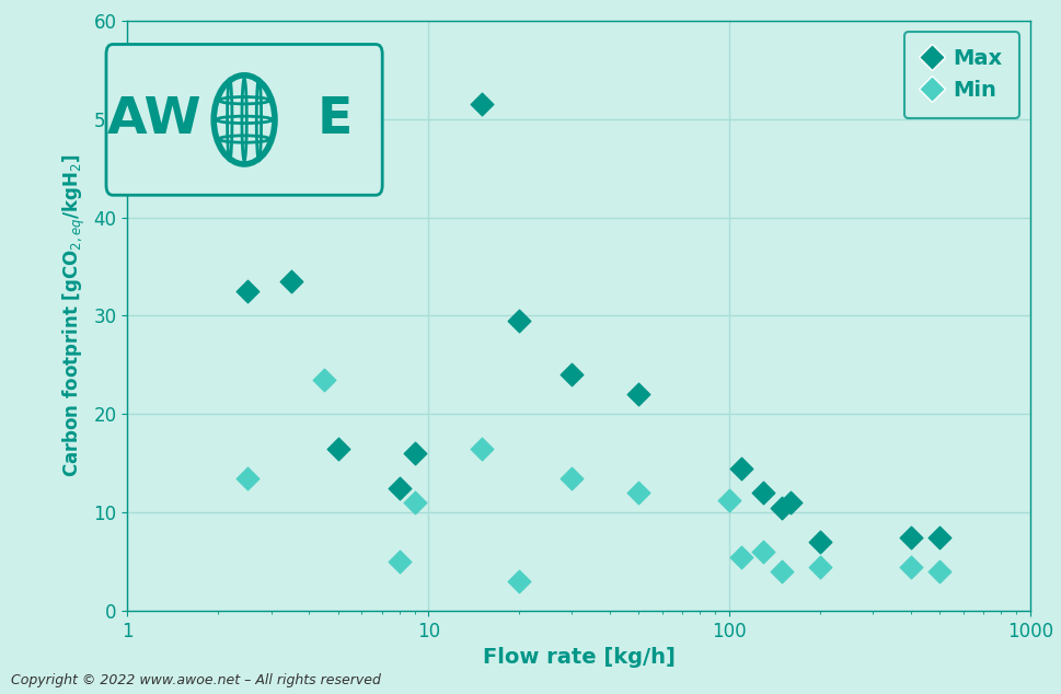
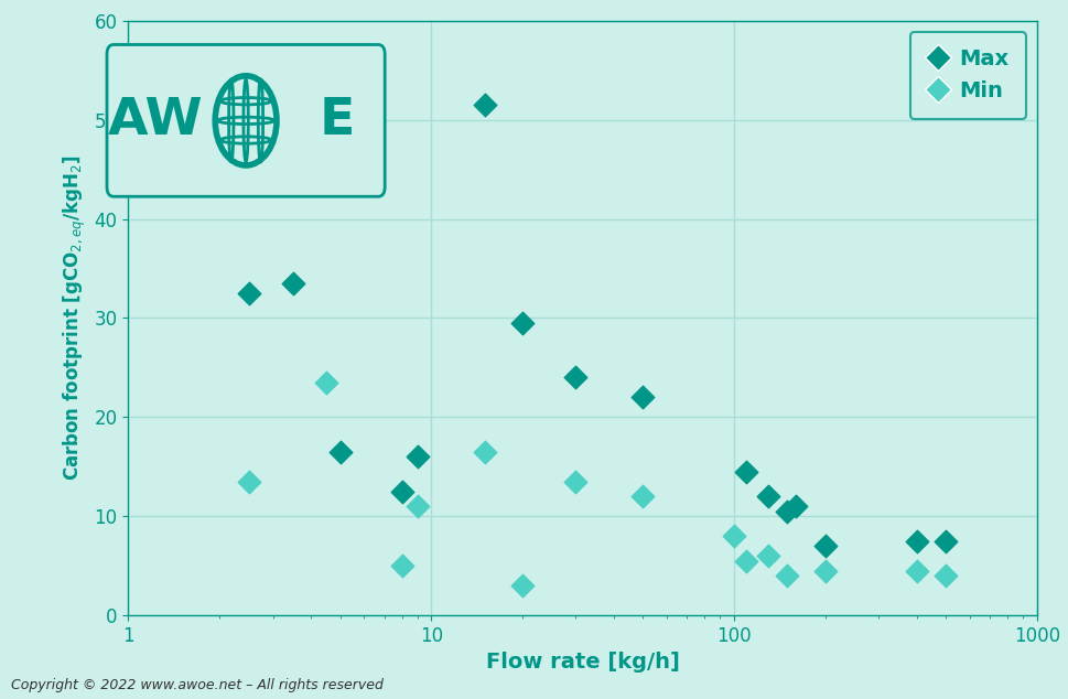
Min/100: 11.2 -> 8.0
